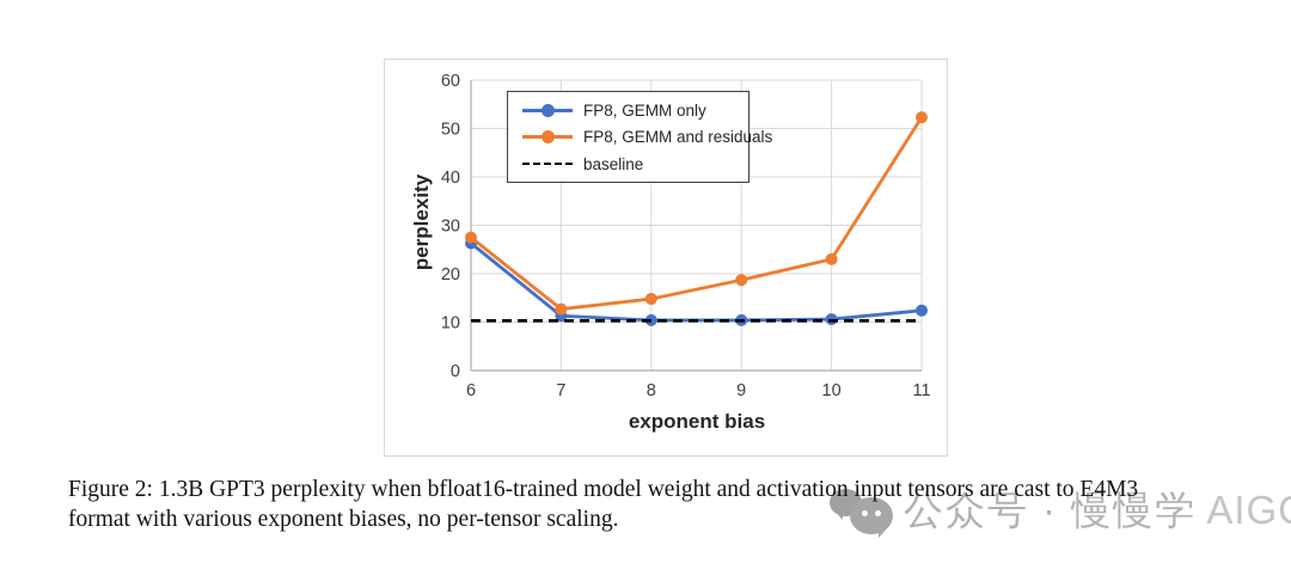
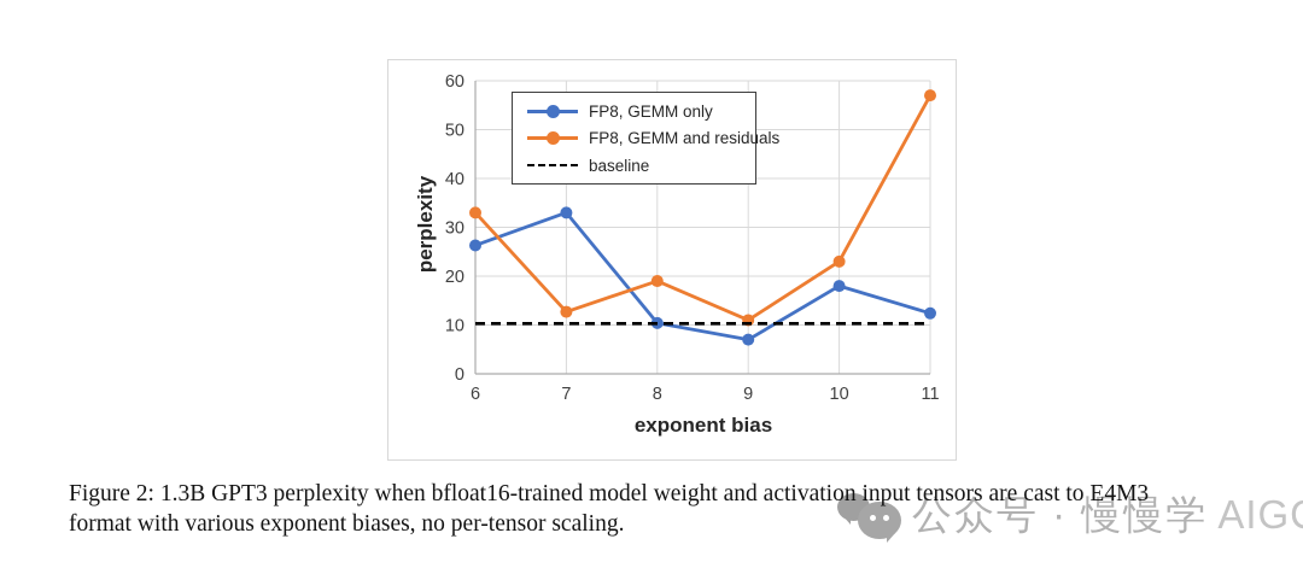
FP8, GEMM and residuals/6: 28 -> 33
FP8, GEMM only/7: 11 -> 33
FP8, GEMM and residuals/8: 15 -> 19
FP8, GEMM only/9: 10 -> 7
FP8, GEMM and residuals/9: 19 -> 11
FP8, GEMM only/10: 11 -> 18
FP8, GEMM and residuals/11: 52 -> 57
